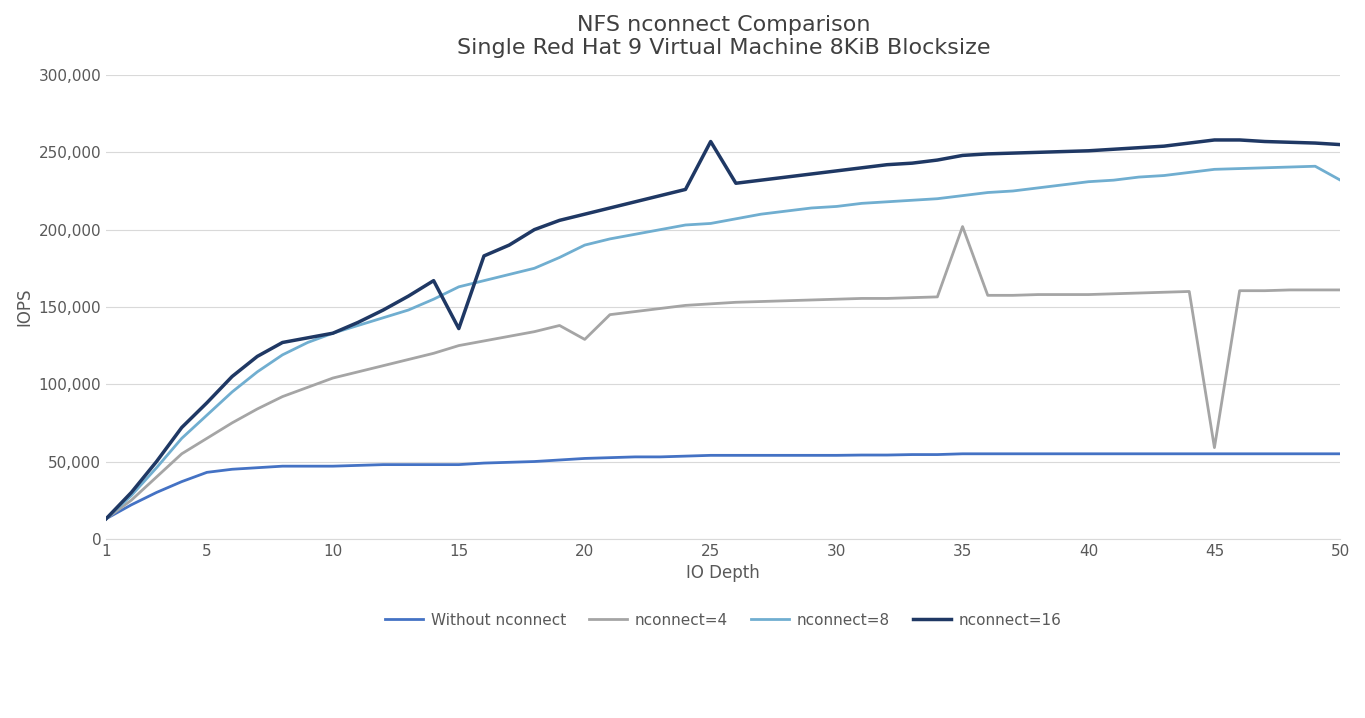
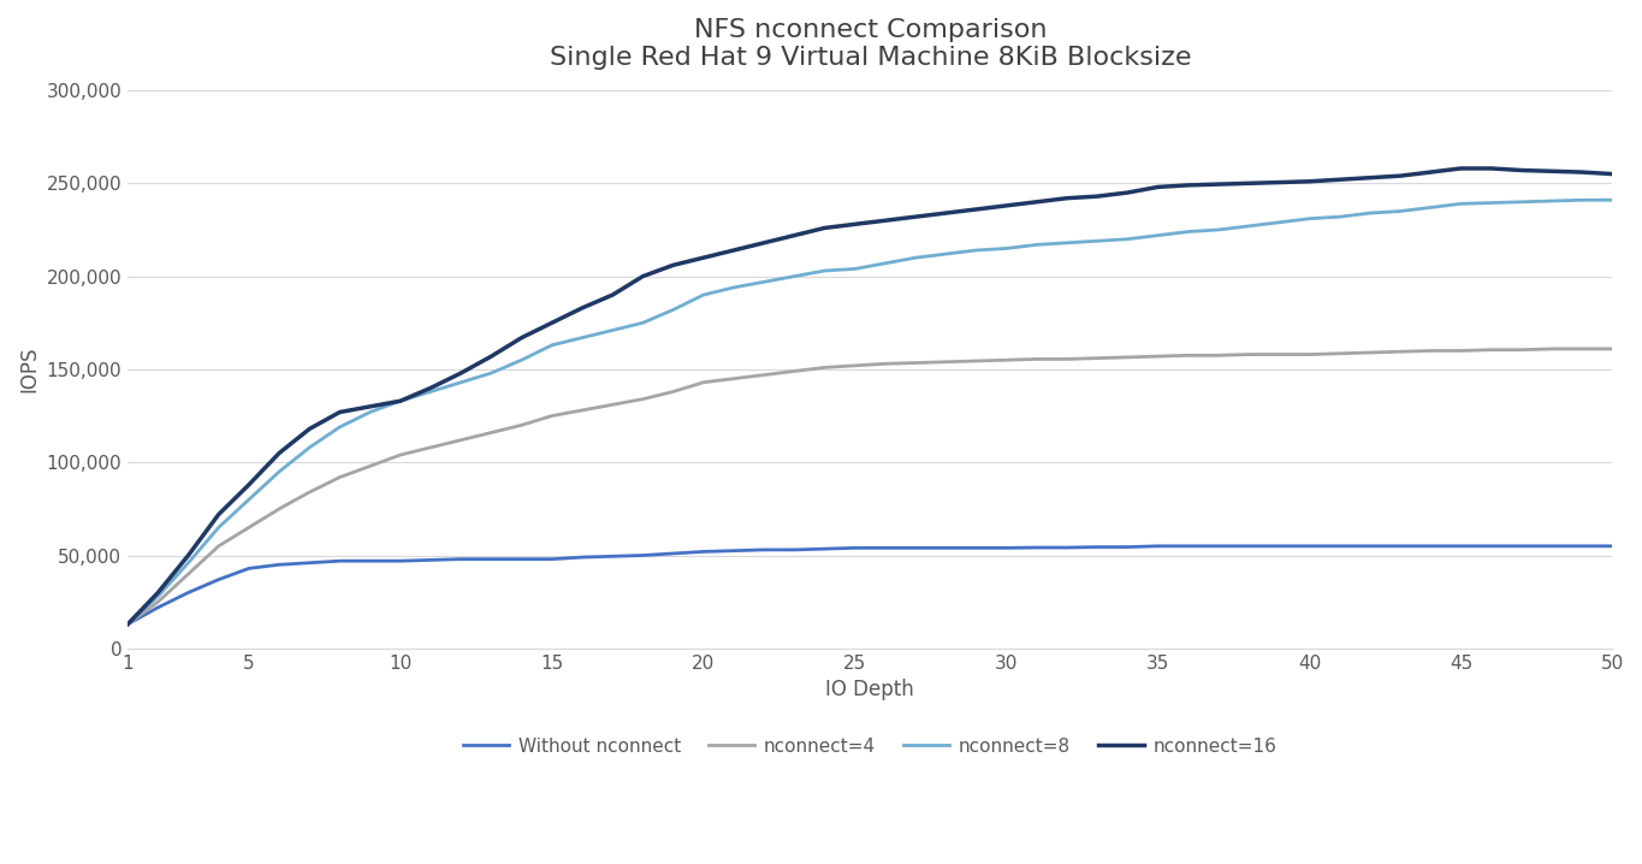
nconnect=16/15: 136,000 -> 175,000
nconnect=4/20: 129,000 -> 143,000
nconnect=16/25: 257,000 -> 228,000
nconnect=4/35: 202,000 -> 157,000
nconnect=4/45: 59,000 -> 160,000
nconnect=8/50: 232,000 -> 241,000
